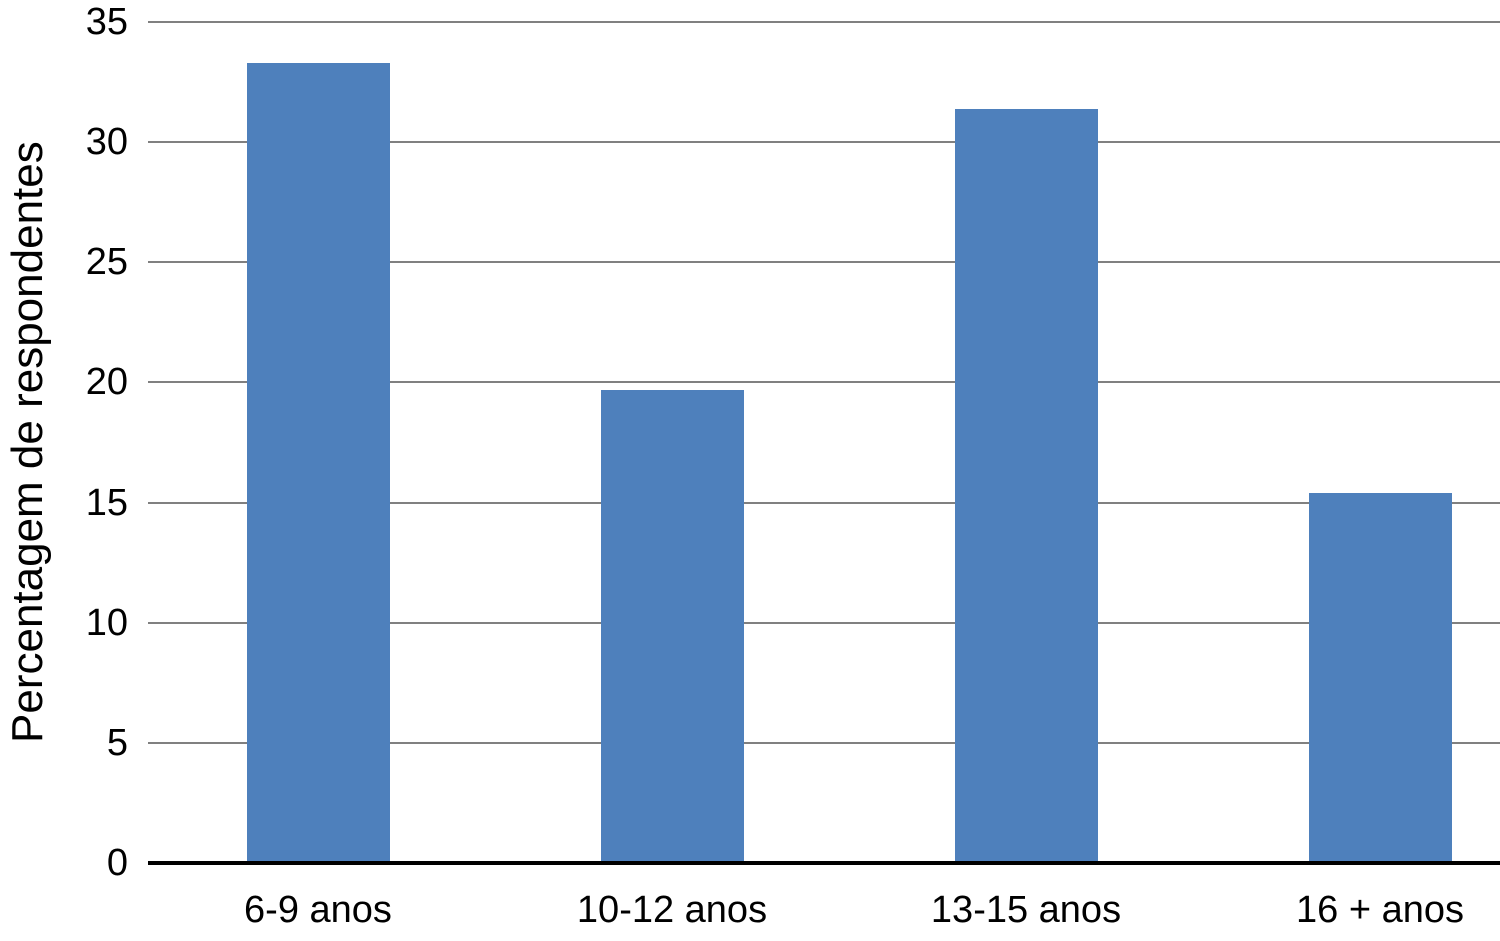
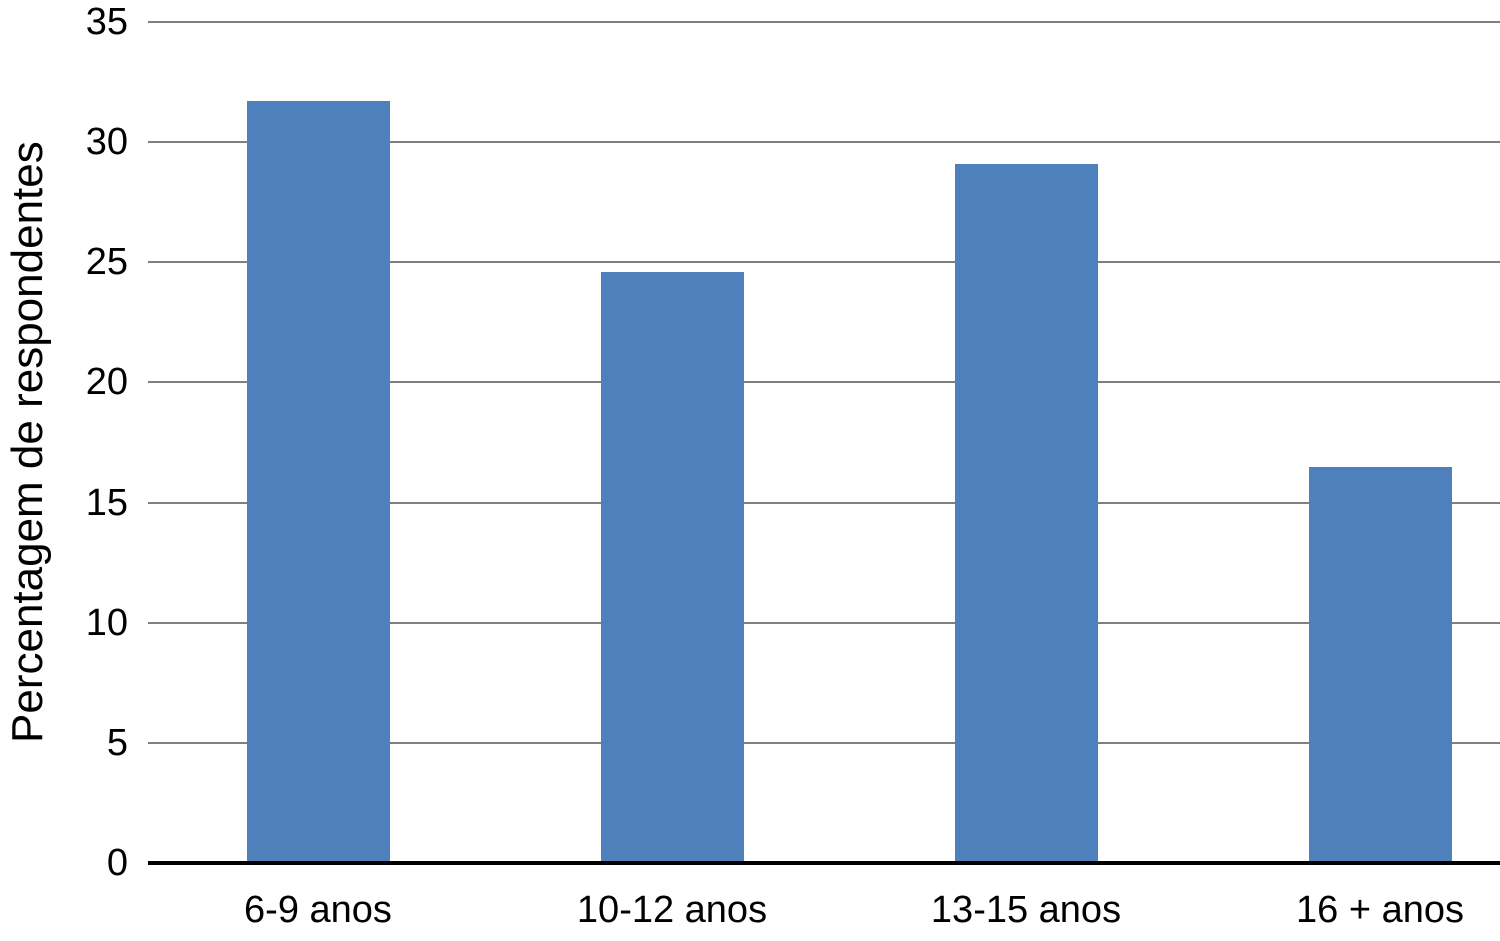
6-9 anos: 33.3 -> 31.7
10-12 anos: 19.7 -> 24.6
13-15 anos: 31.4 -> 29.1
16 + anos: 15.4 -> 16.5
